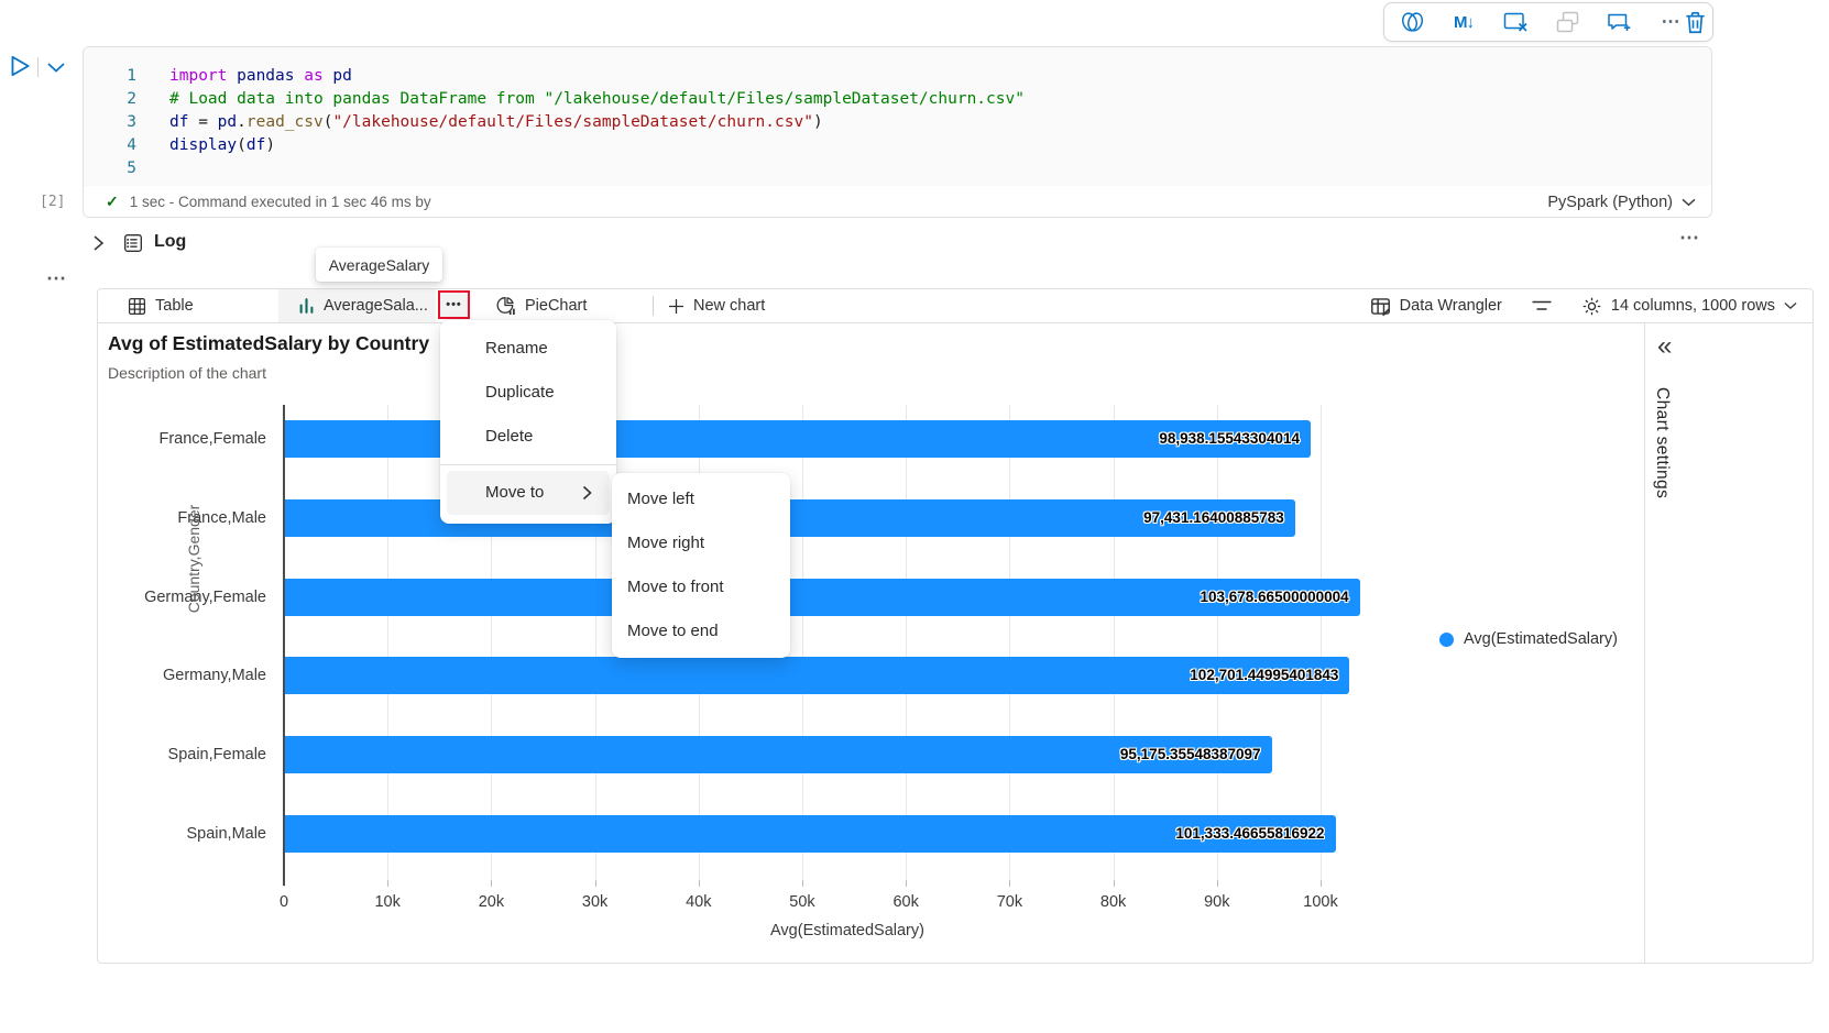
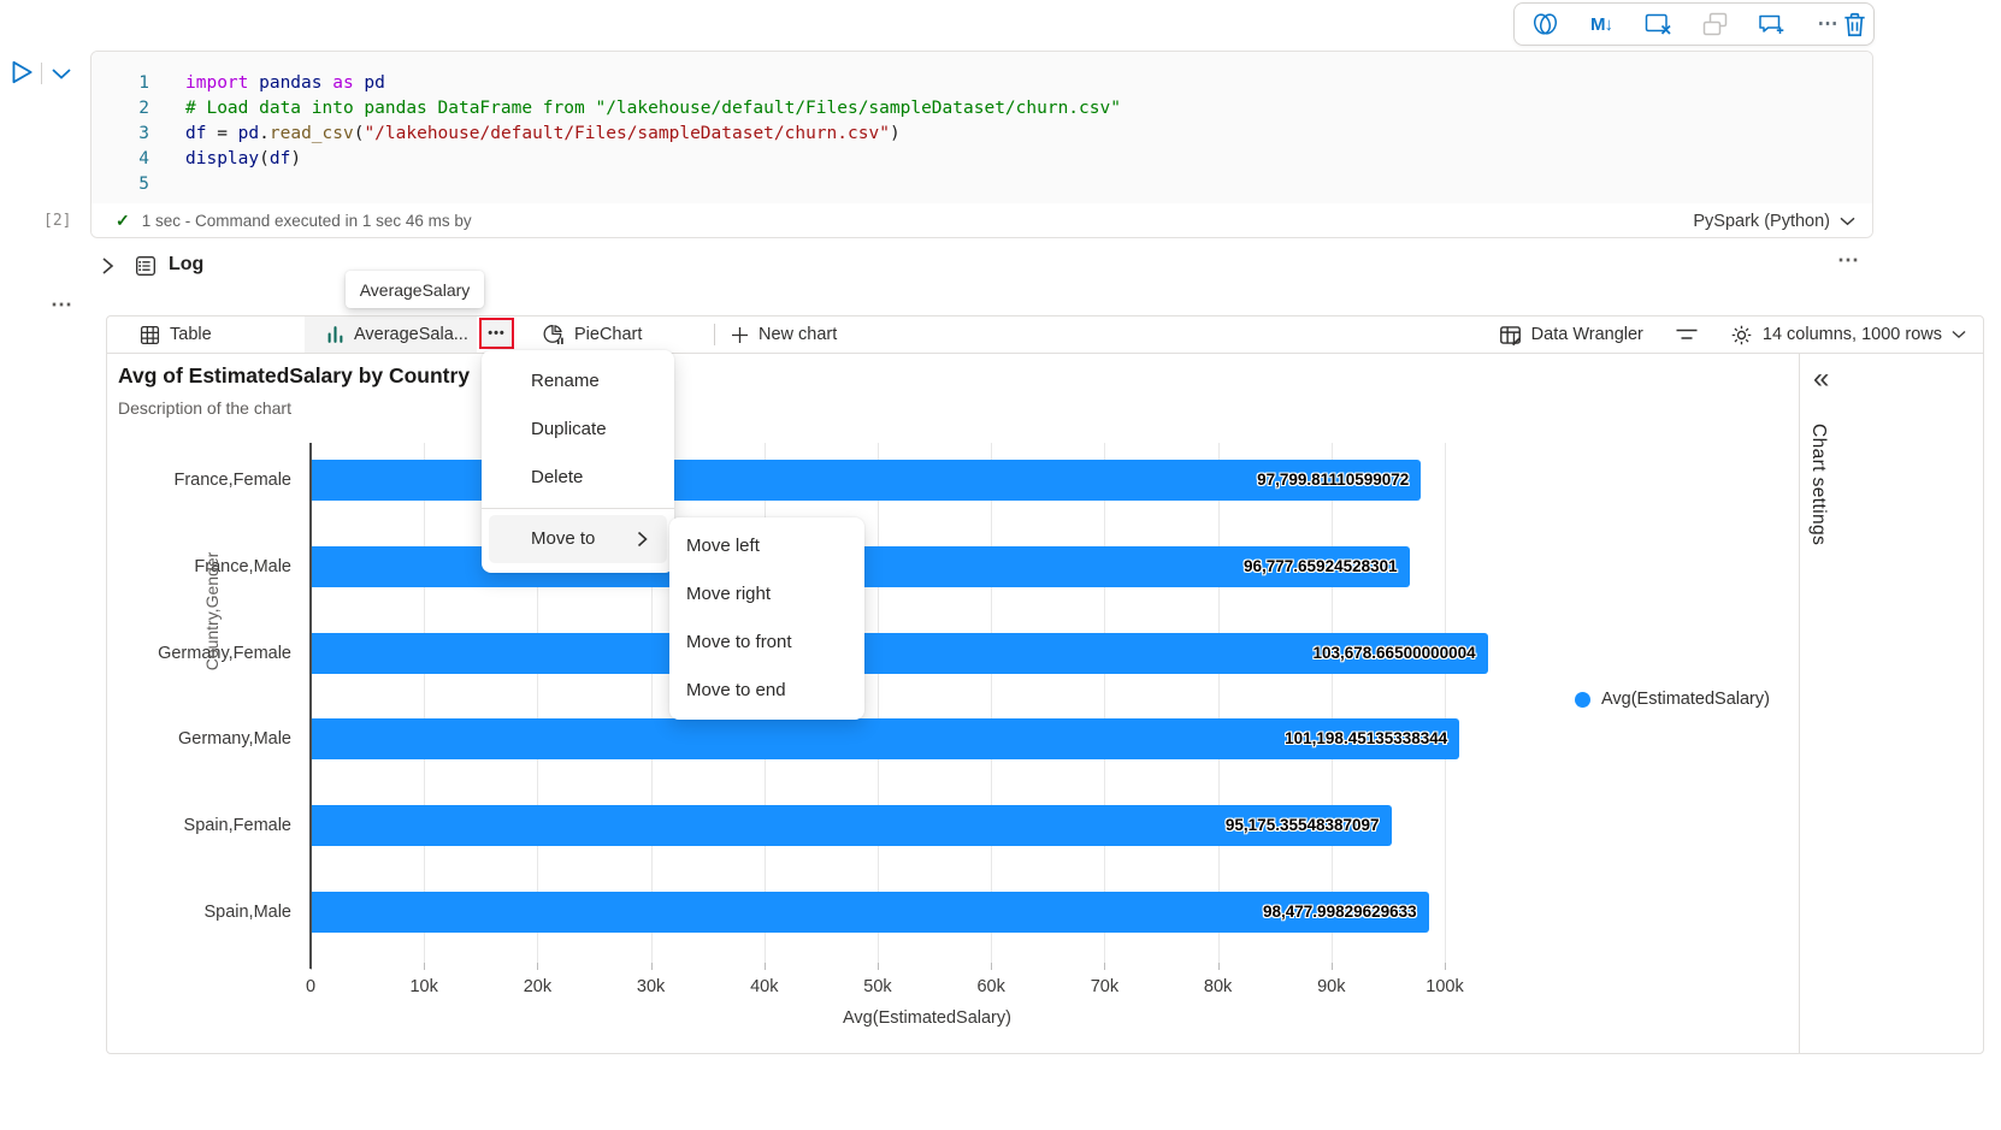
France,Female: 98,938.15543304014 -> 97,799.81110599072
France,Male: 97,431.16400885783 -> 96,777.65924528301
Germany,Male: 102,701.44995401843 -> 101,198.45135338344
Spain,Male: 101,333.46655816922 -> 98,477.99829629633
